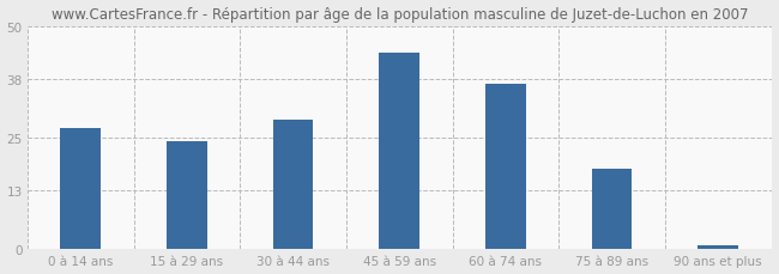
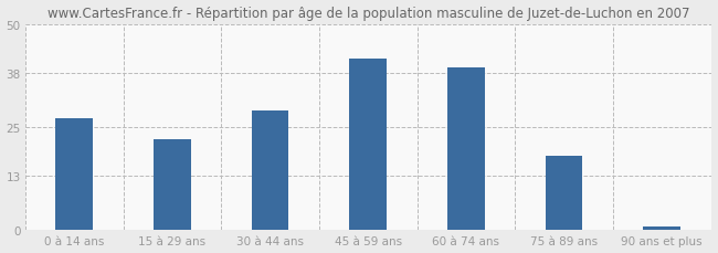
15 à 29 ans: 24.0 -> 22.0
45 à 59 ans: 44.0 -> 41.5
60 à 74 ans: 37.0 -> 39.5
